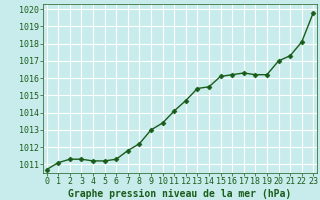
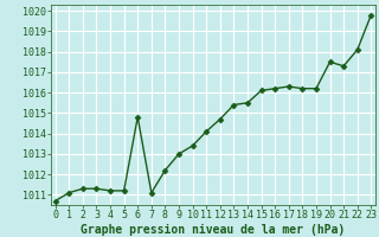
6: 1011.3 -> 1014.8
7: 1011.8 -> 1011.1
20: 1017.0 -> 1017.5
